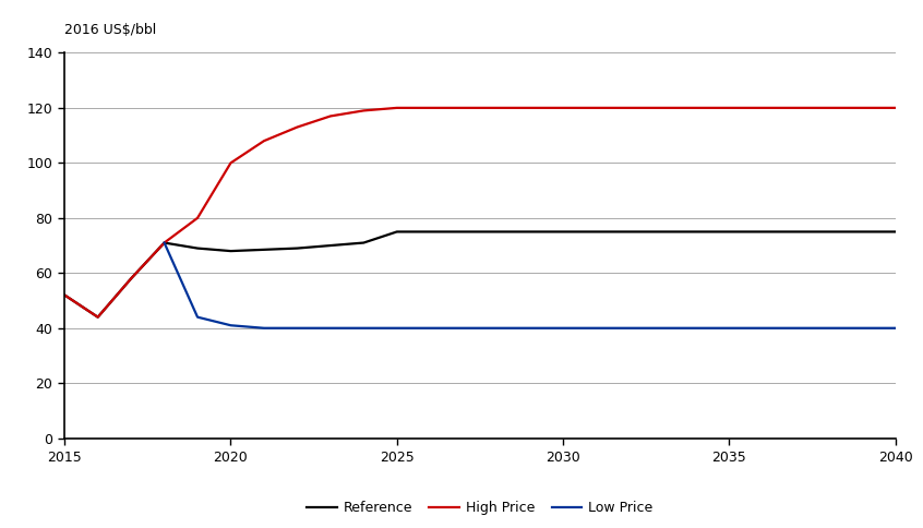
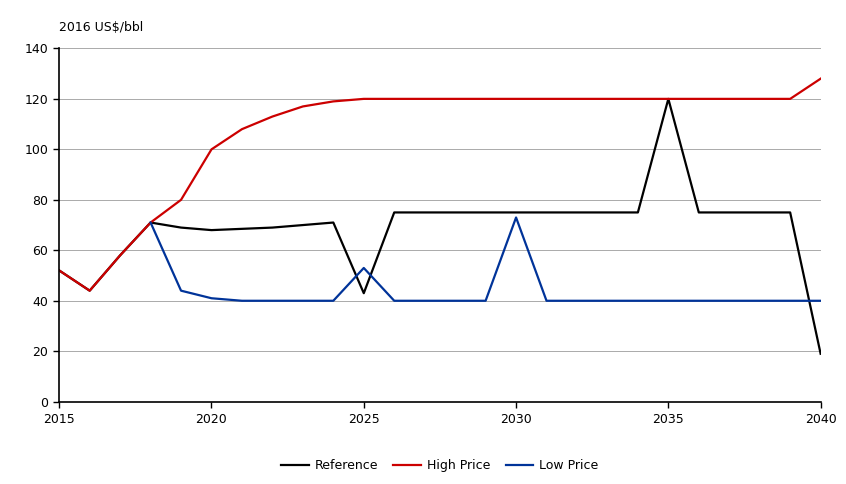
Reference/2025: 75.0 -> 43.0
Low Price/2025: 40 -> 53
Low Price/2030: 40 -> 73
Reference/2035: 75.0 -> 120.0
Reference/2040: 75.0 -> 19.0
High Price/2040: 120 -> 128
